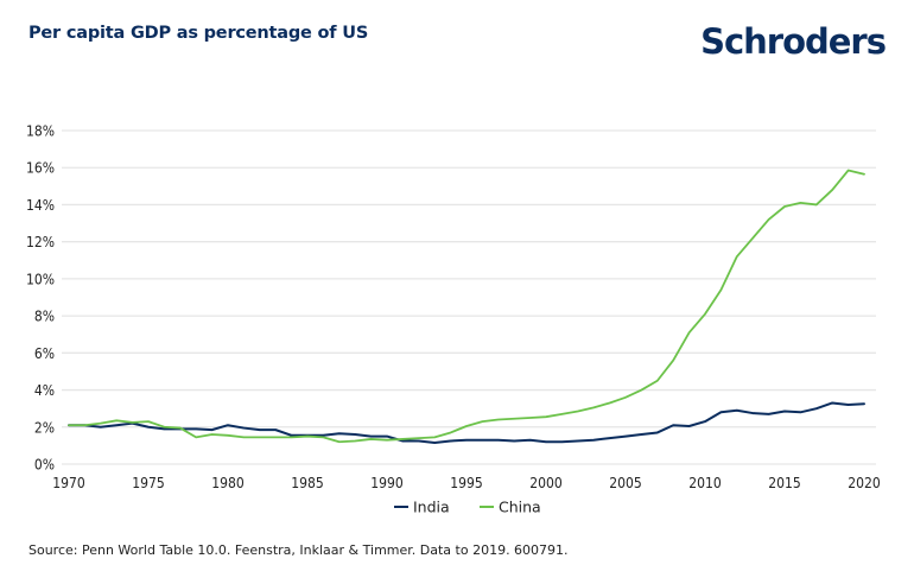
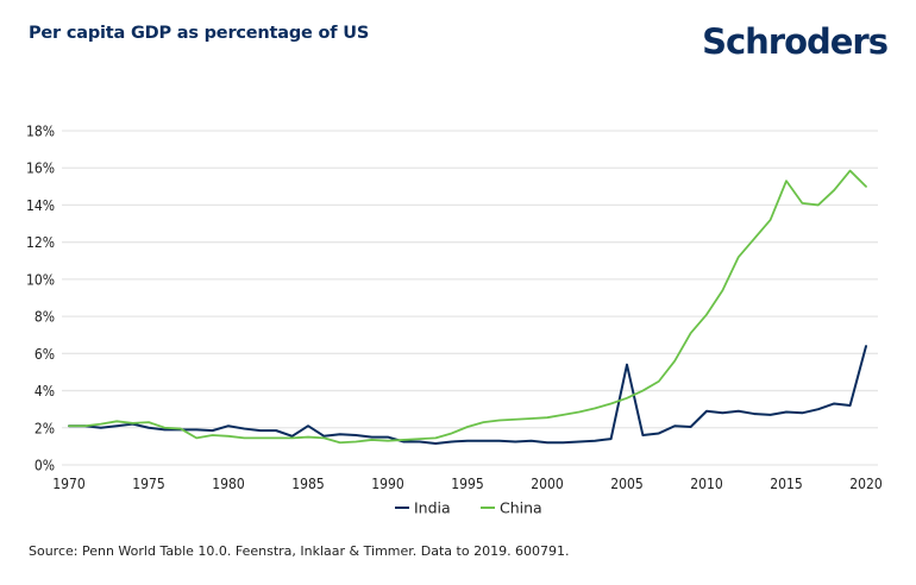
India/1985: 1.6% -> 2.1%
India/2005: 1.5% -> 5.4%
India/2010: 2.3% -> 2.9%
China/2015: 13.9% -> 15.3%
India/2020: 3.2% -> 6.4%
China/2020: 15.7% -> 15.0%
